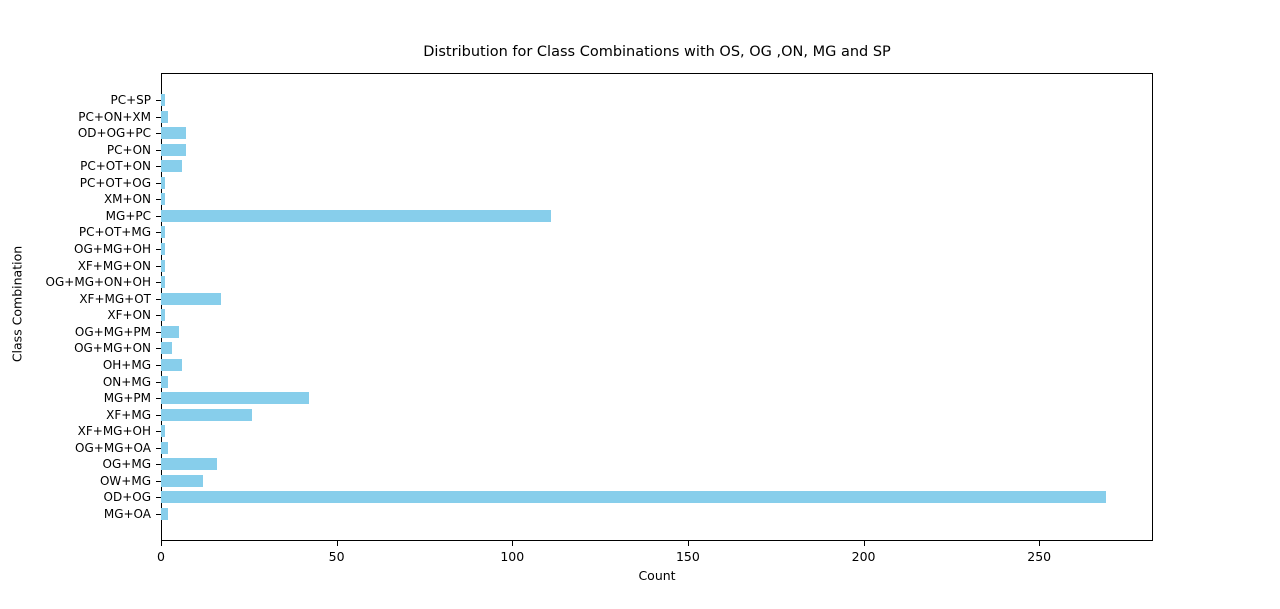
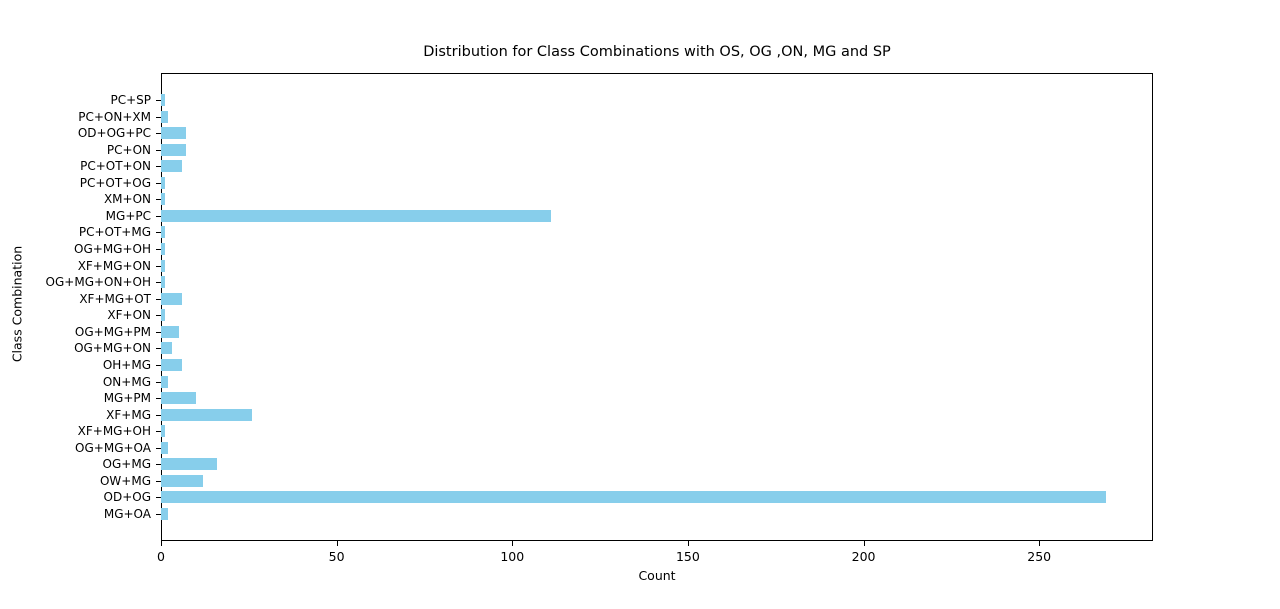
XF+MG+OT: 17 -> 6
MG+PM: 42 -> 10
